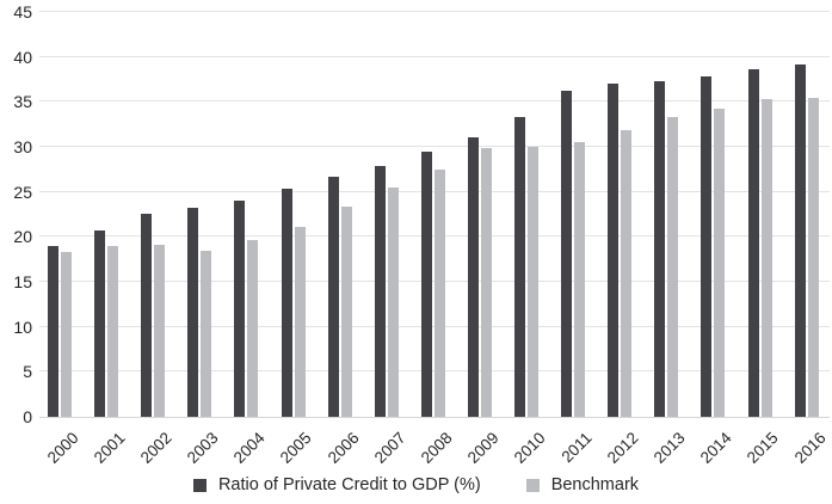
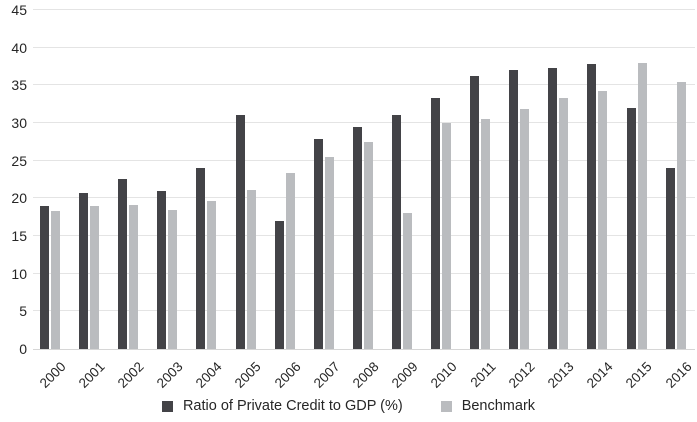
Ratio of Private Credit to GDP (%)/2003: 23 -> 21
Ratio of Private Credit to GDP (%)/2005: 25 -> 31
Ratio of Private Credit to GDP (%)/2006: 27 -> 17
Benchmark/2009: 30 -> 18
Ratio of Private Credit to GDP (%)/2015: 39 -> 32
Benchmark/2015: 35 -> 38
Ratio of Private Credit to GDP (%)/2016: 39 -> 24
